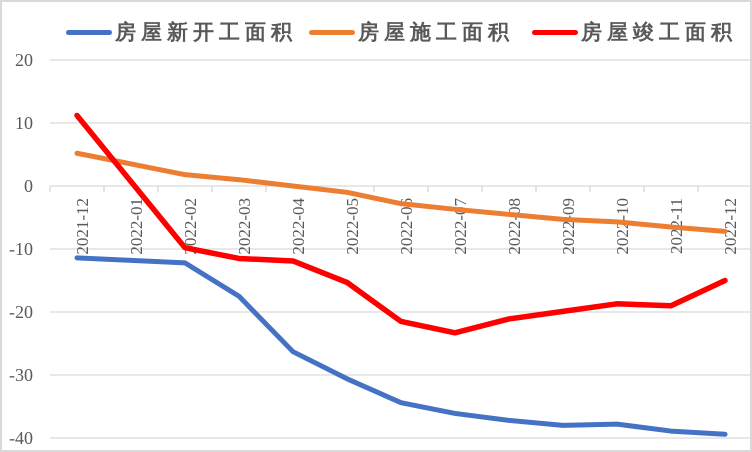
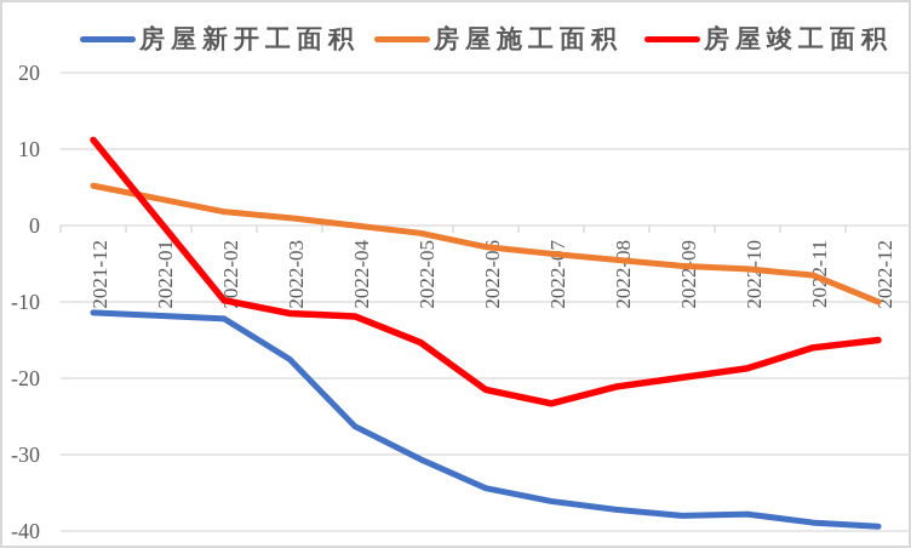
房屋竣工面积/2022-11: -19 -> -16
房屋施工面积/2022-12: -7 -> -10
